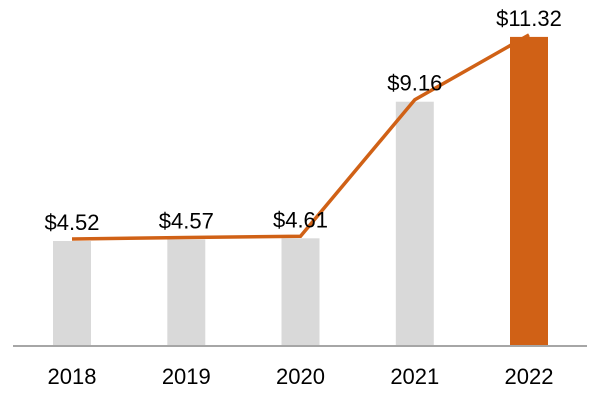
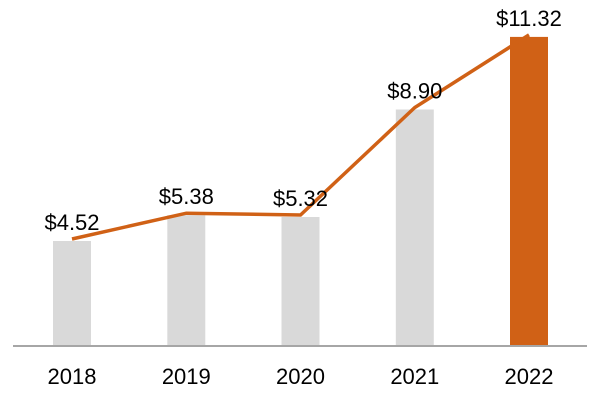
2019: $4.57 -> $5.38
2020: $4.61 -> $5.32
2021: $9.16 -> $8.90
